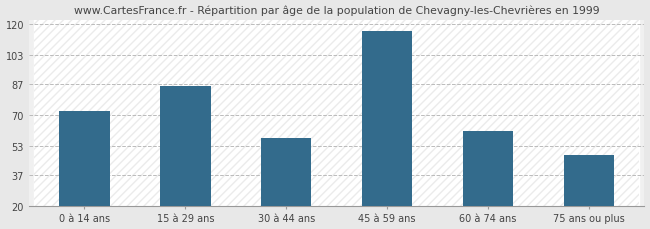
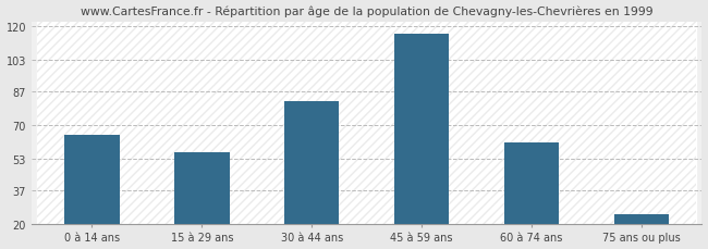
0 à 14 ans: 72 -> 65
15 à 29 ans: 86 -> 56
30 à 44 ans: 57 -> 82
75 ans ou plus: 48 -> 25
